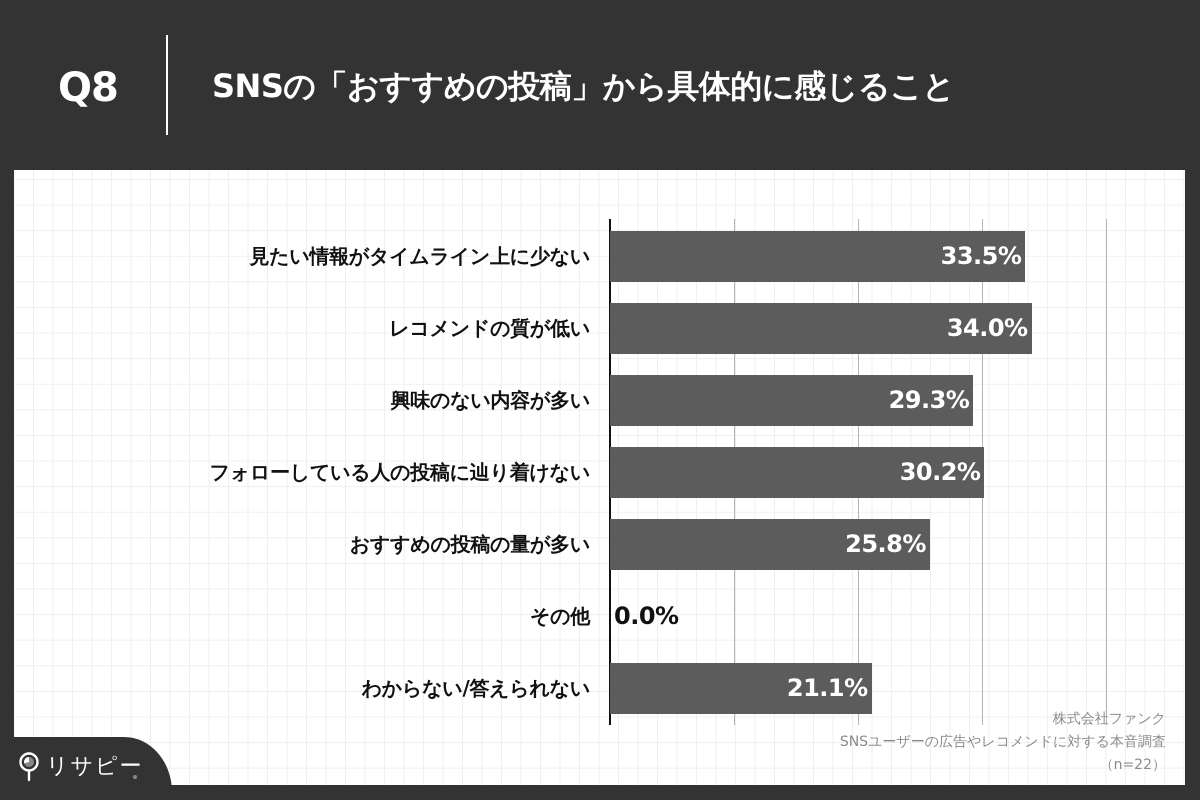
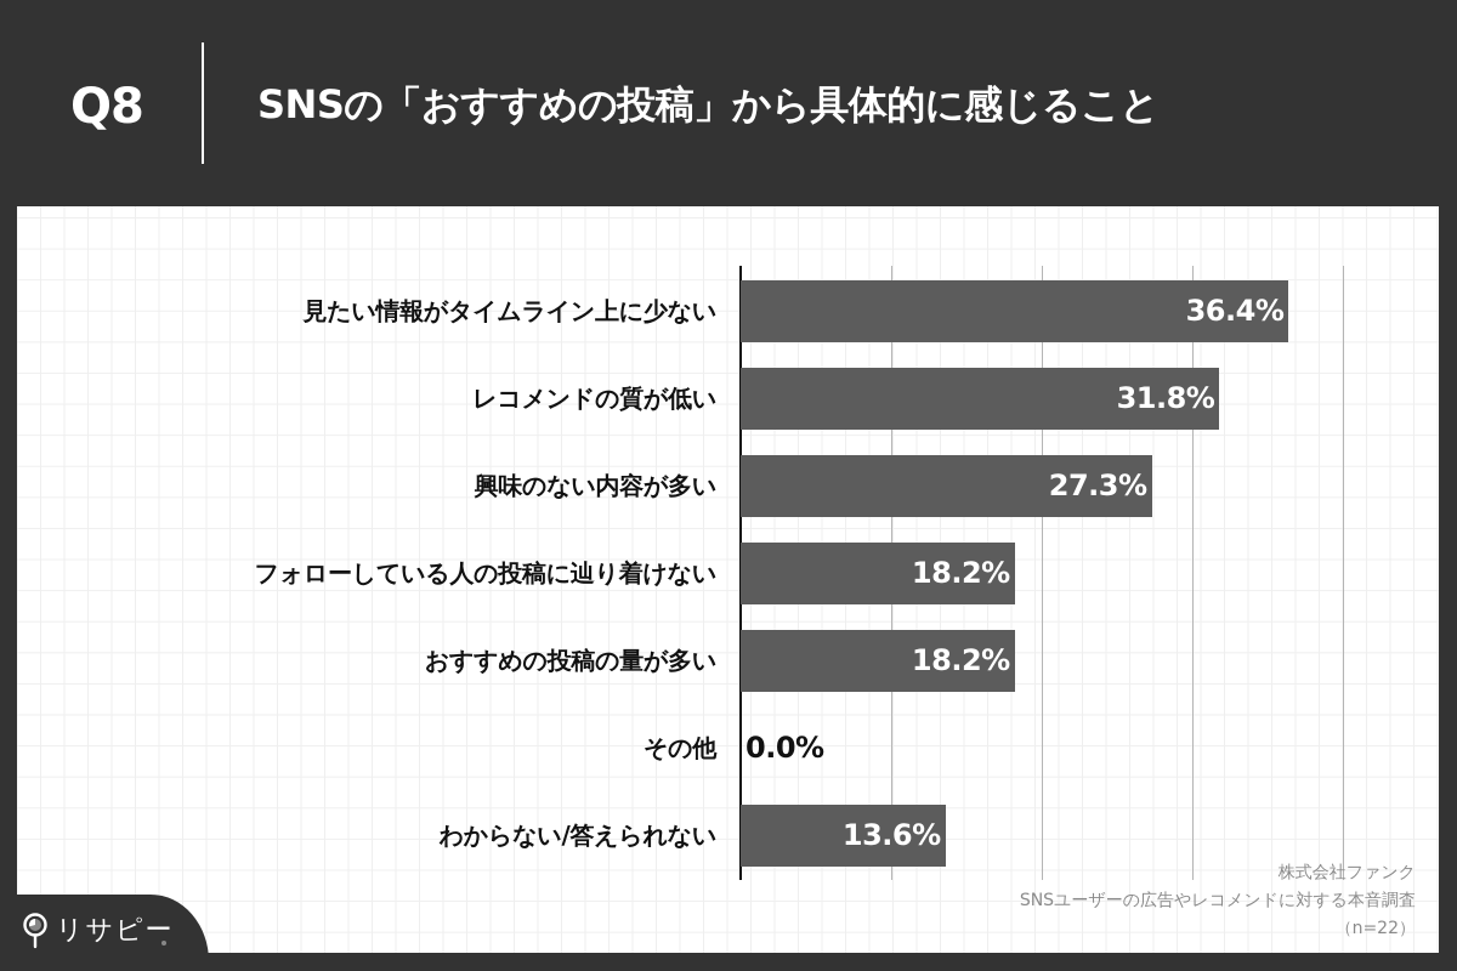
見たい情報がタイムライン上に少ない: 33.5% -> 36.4%
レコメンドの質が低い: 34.0% -> 31.8%
興味のない内容が多い: 29.3% -> 27.3%
フォローしている人の投稿に辿り着けない: 30.2% -> 18.2%
おすすめの投稿の量が多い: 25.8% -> 18.2%
わからない/答えられない: 21.1% -> 13.6%
